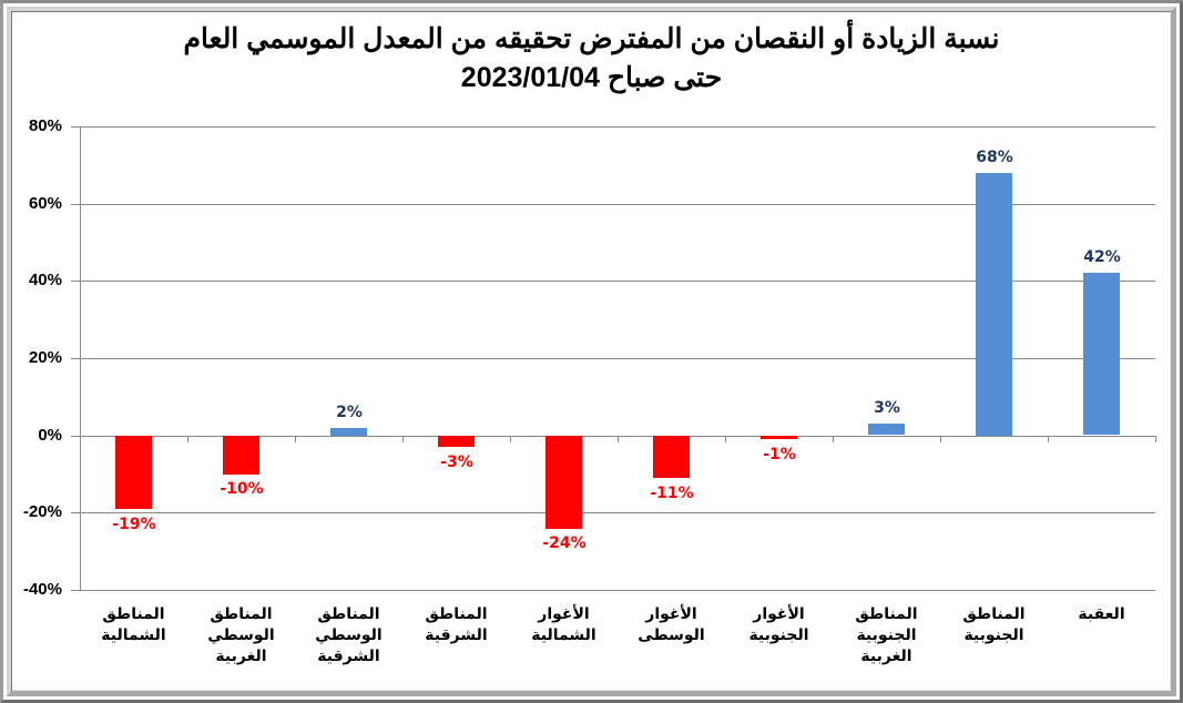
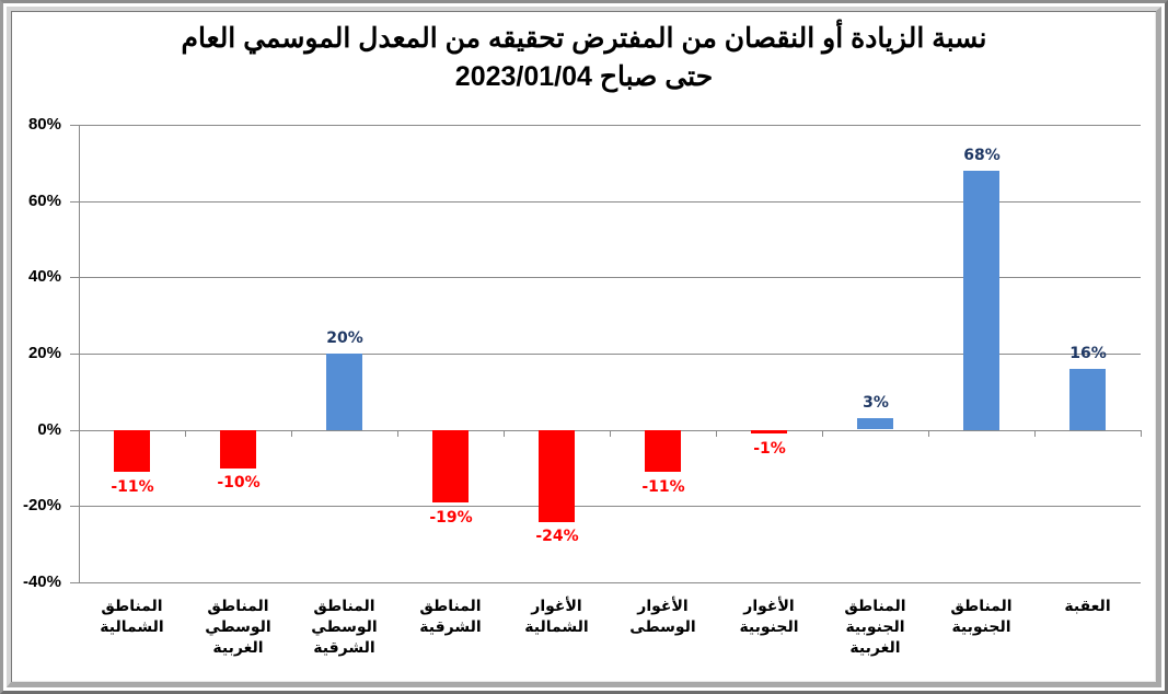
المناطق الشمالية: -19% -> -11%
المناطق الوسطي الشرقية: 2% -> 20%
المناطق الشرقية: -3% -> -19%
العقبة: 42% -> 16%
